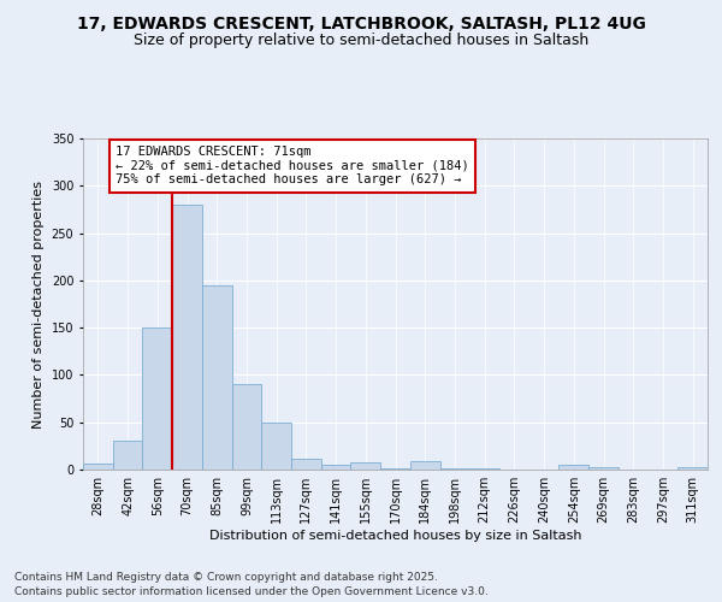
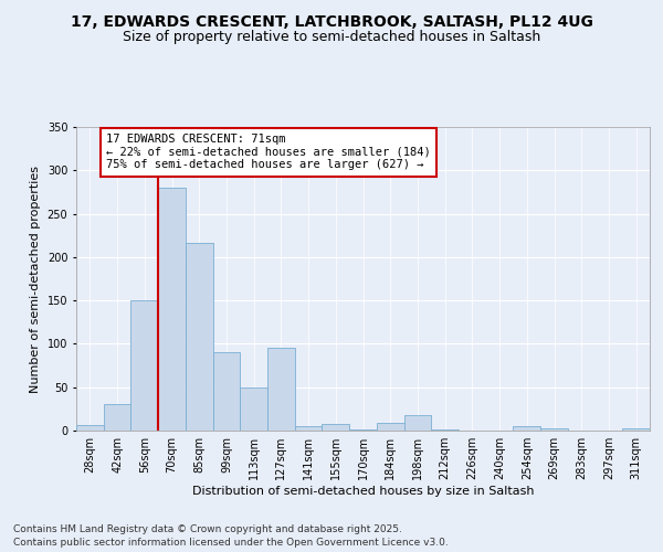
85sqm: 195 -> 216
127sqm: 12 -> 96
198sqm: 1 -> 18
